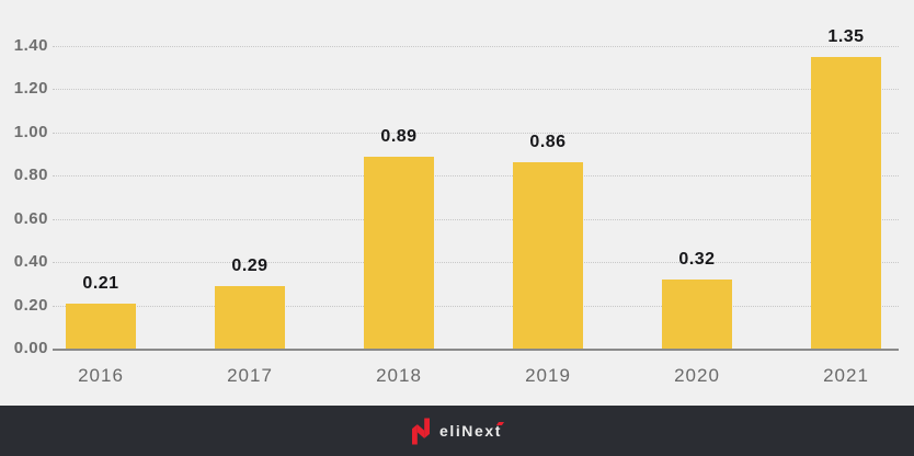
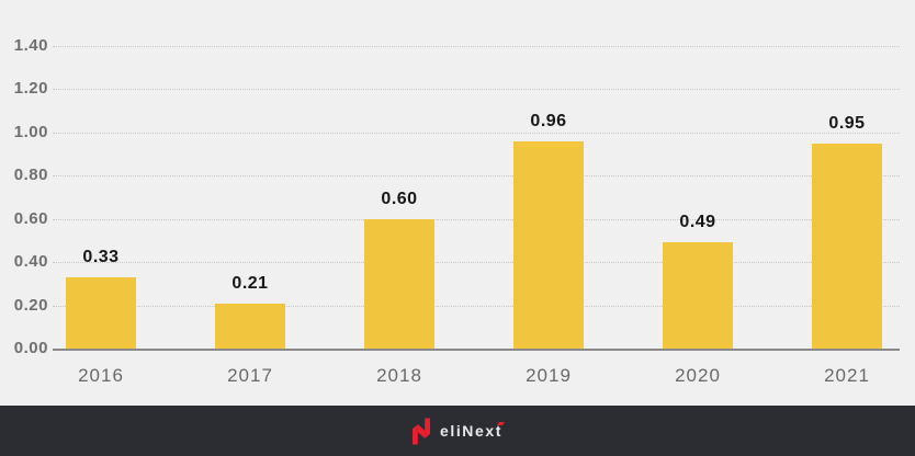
2016: 0.21 -> 0.33
2017: 0.29 -> 0.21
2018: 0.89 -> 0.60
2019: 0.86 -> 0.96
2020: 0.32 -> 0.49
2021: 1.35 -> 0.95
